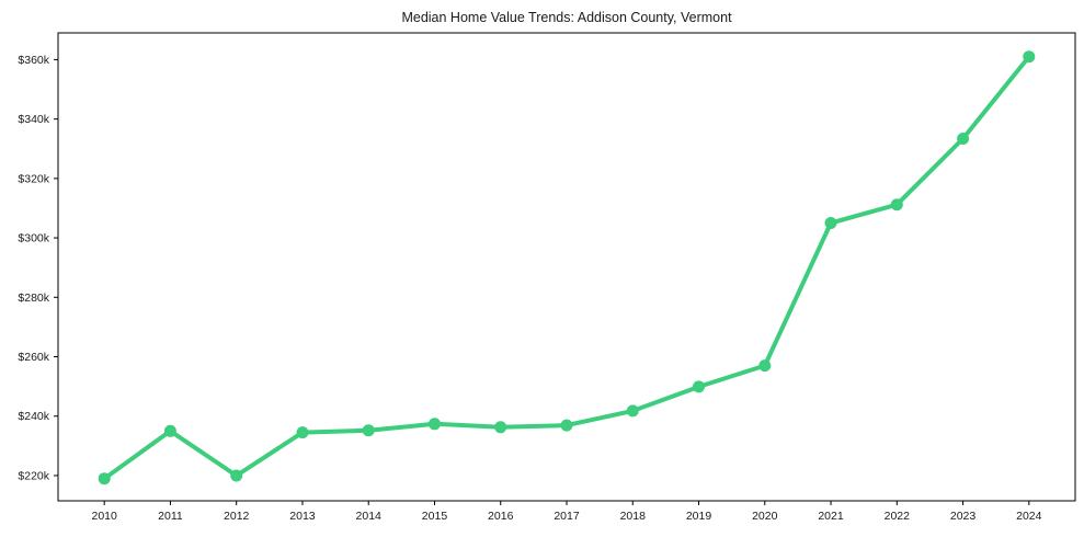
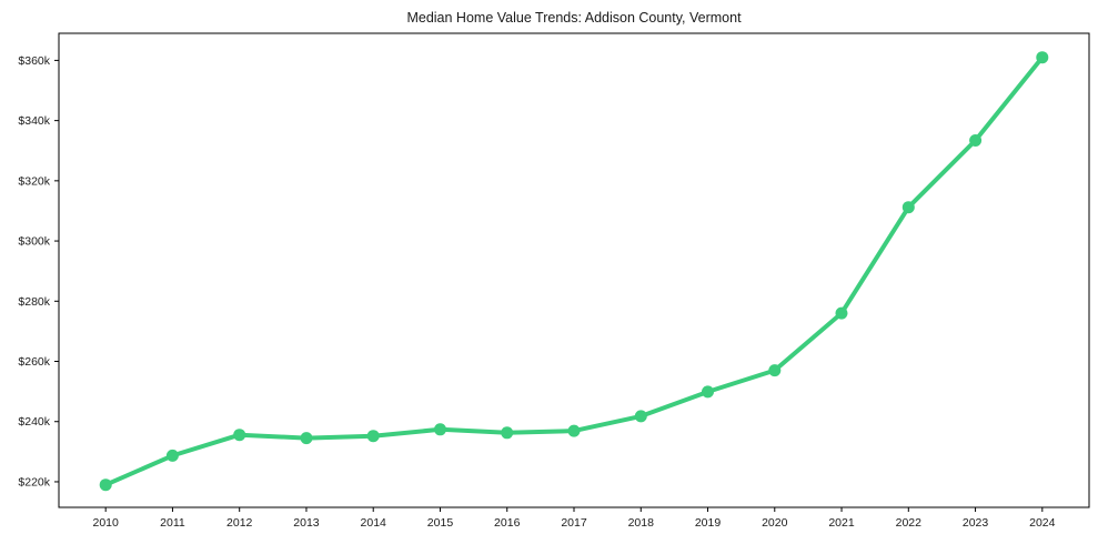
2011: $235k -> $229k
2012: $220k -> $236k
2021: $305k -> $276k
